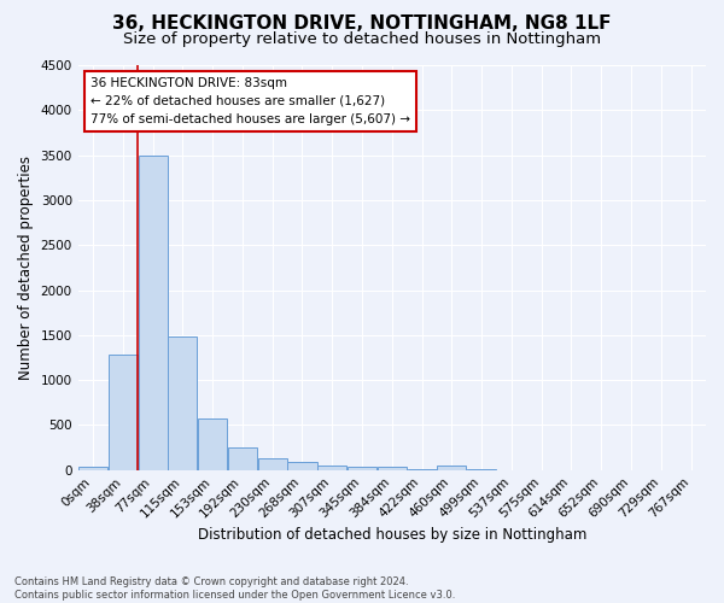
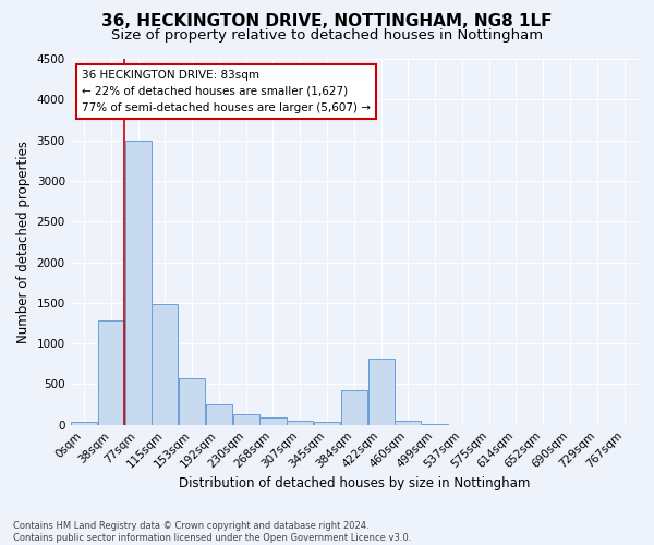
384sqm: 40 -> 420
422sqm: 10 -> 820
